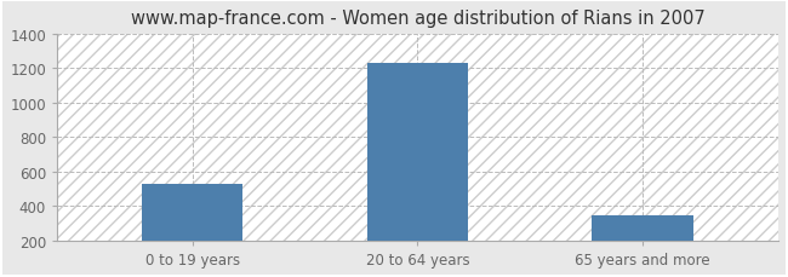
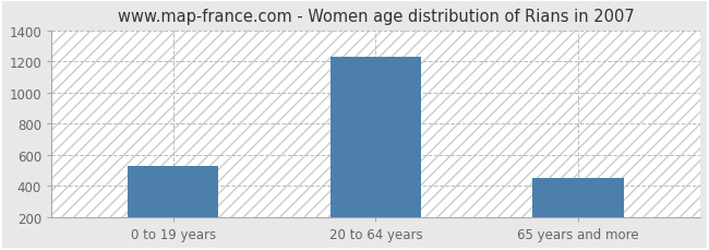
65 years and more: 350 -> 450
